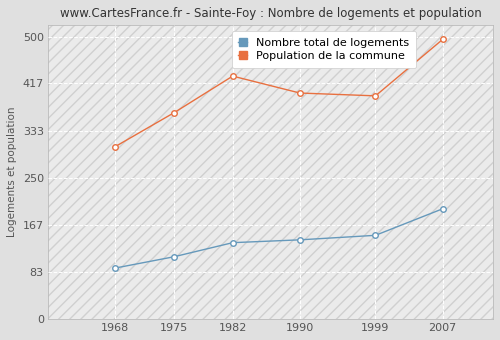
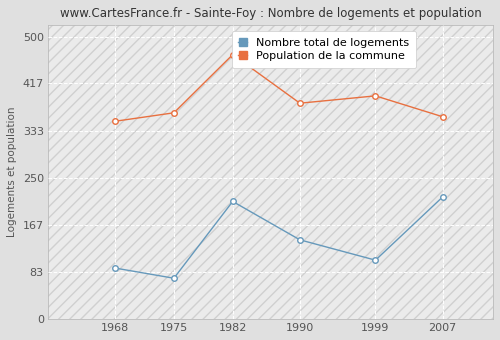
Population de la commune/1968: 305 -> 350
Nombre total de logements/1975: 110 -> 72
Nombre total de logements/1982: 135 -> 208
Population de la commune/1982: 430 -> 468
Population de la commune/1990: 400 -> 382
Nombre total de logements/1999: 148 -> 104
Nombre total de logements/2007: 195 -> 216
Population de la commune/2007: 495 -> 358
